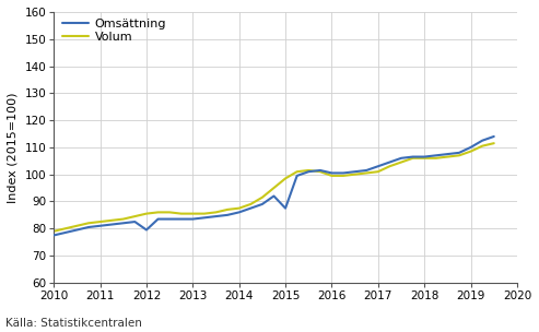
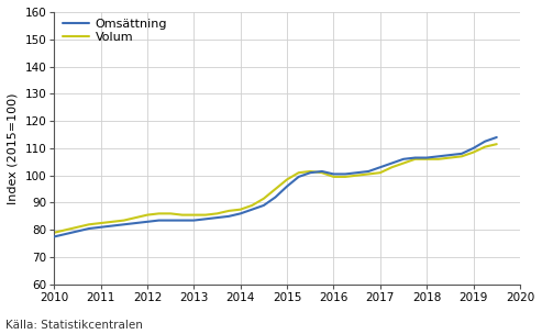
Omsättning/2012: 79.5 -> 83.0
Omsättning/2015: 87.5 -> 96.0
